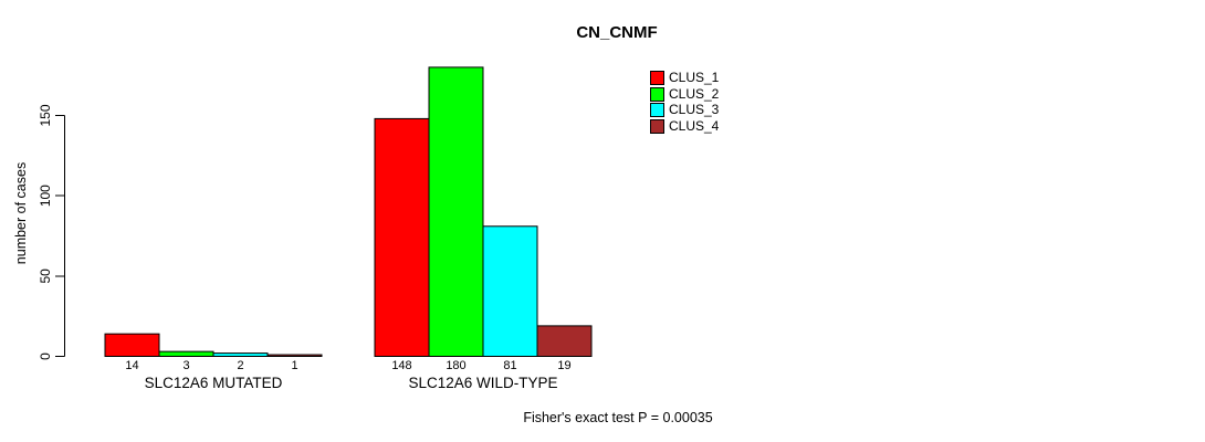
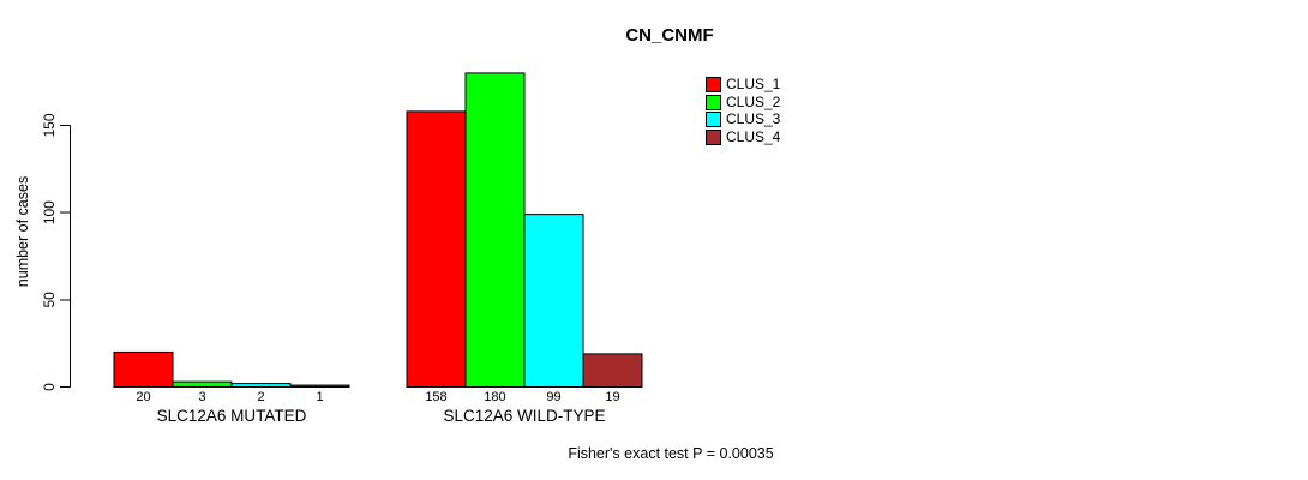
CLUS_1/SLC12A6 MUTATED: 14 -> 20
CLUS_1/SLC12A6 WILD-TYPE: 148 -> 158
CLUS_3/SLC12A6 WILD-TYPE: 81 -> 99
